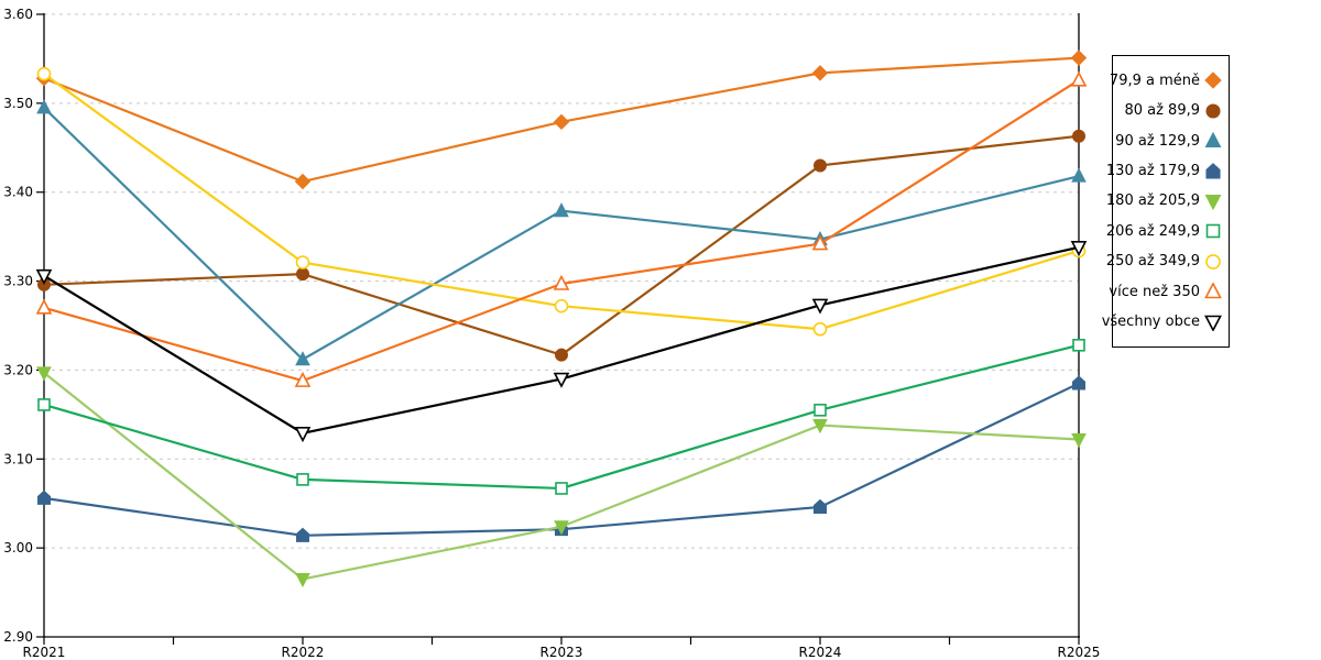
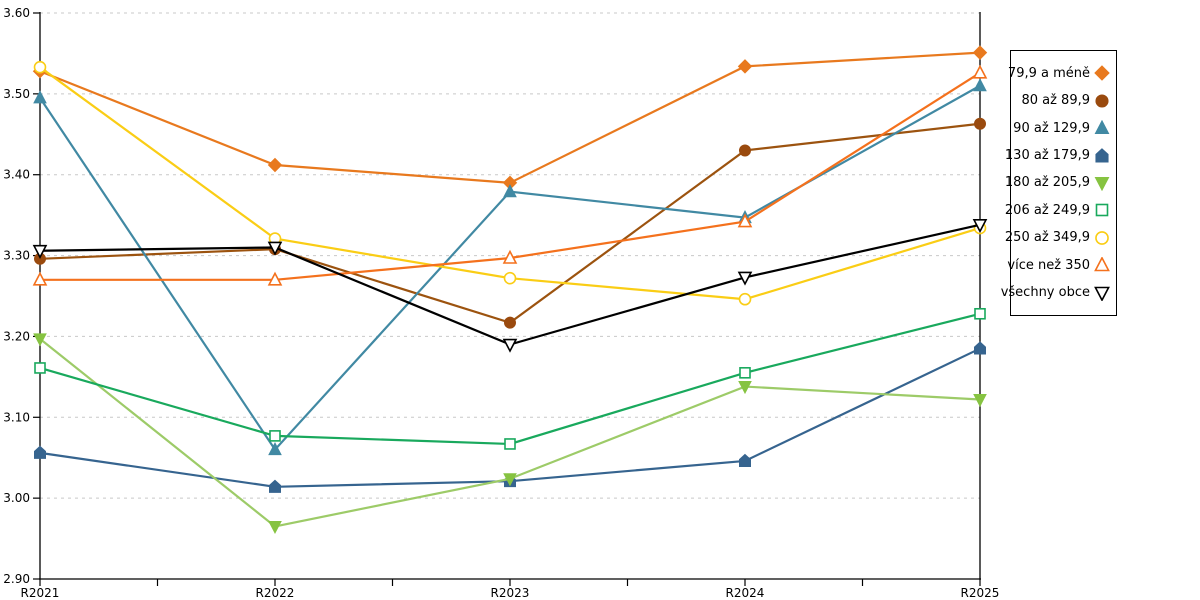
90 až 129,9/R2022: 3.21 -> 3.06
více než 350/R2022: 3.19 -> 3.27
všechny obce/R2022: 3.13 -> 3.31
79,9 a méně/R2023: 3.48 -> 3.39
90 až 129,9/R2025: 3.42 -> 3.51
